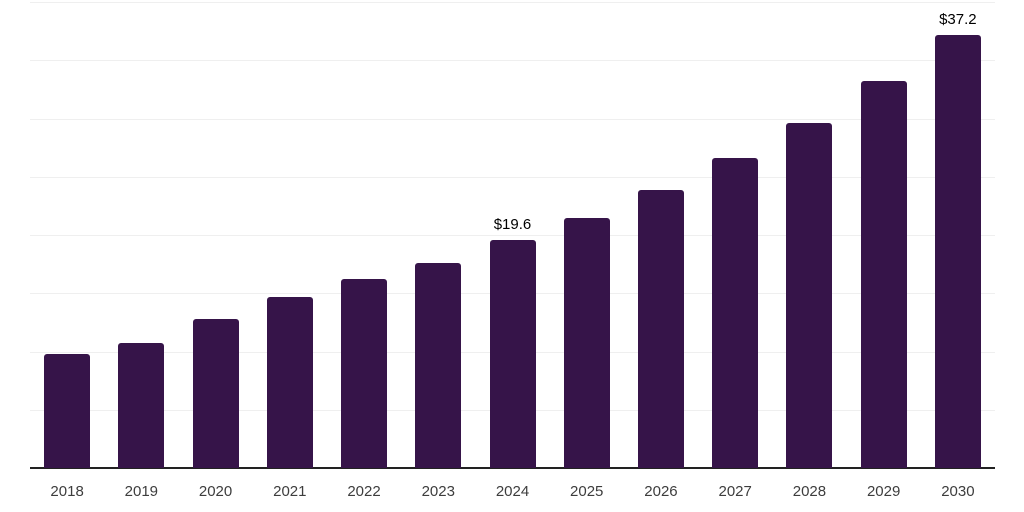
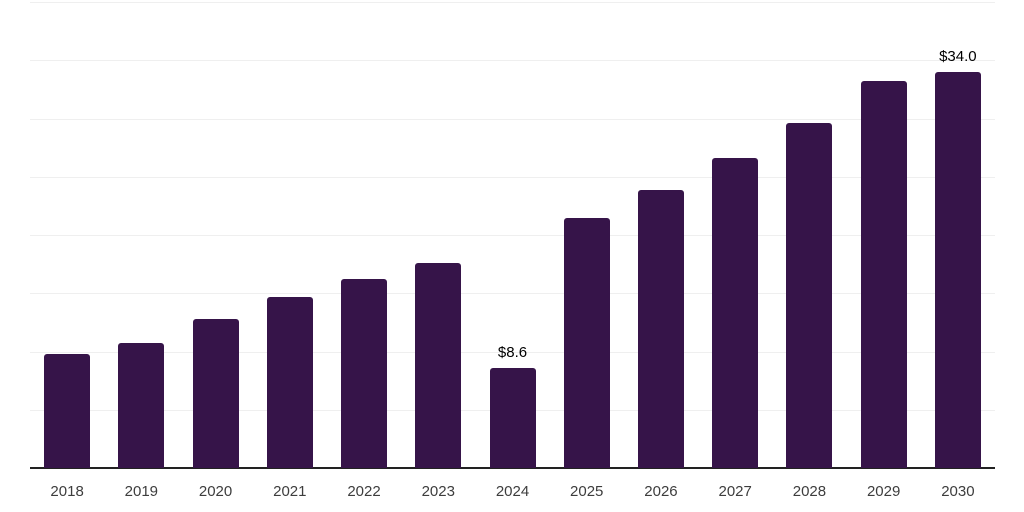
2024: $19.6 -> $8.6
2030: $37.2 -> $34.0
